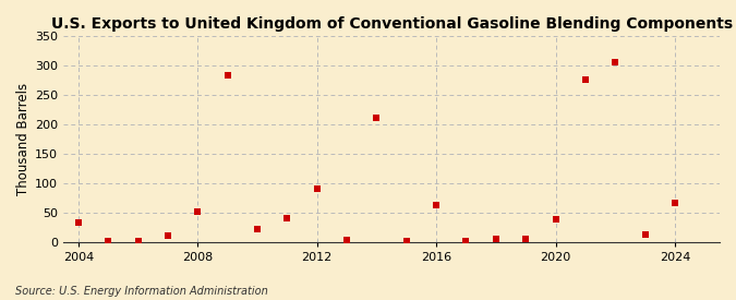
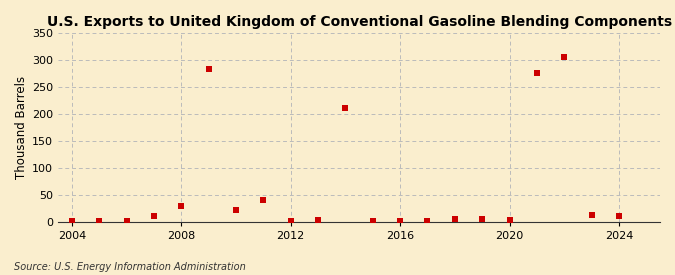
2004: 32 -> 2
2008: 52 -> 30
2012: 90 -> 2
2016: 62 -> 2
2020: 38 -> 3
2024: 66 -> 10
